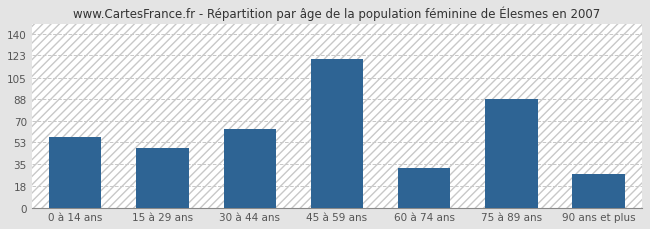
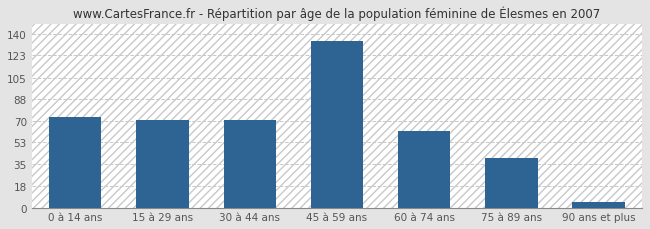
0 à 14 ans: 57 -> 73
15 à 29 ans: 48 -> 71
30 à 44 ans: 64 -> 71
45 à 59 ans: 120 -> 135
60 à 74 ans: 32 -> 62
75 à 89 ans: 88 -> 40
90 ans et plus: 27 -> 5
